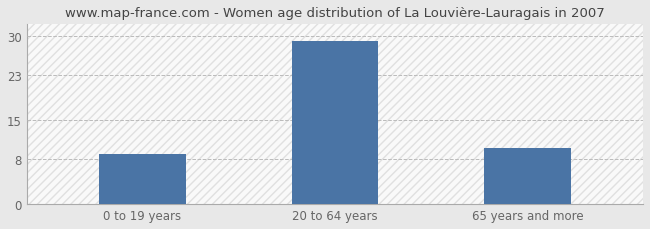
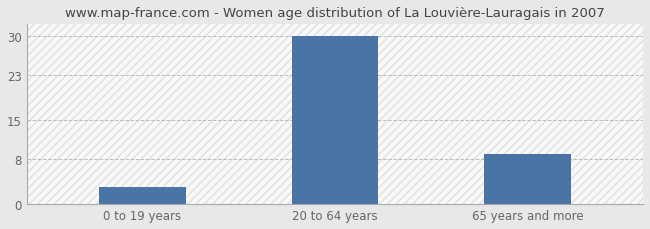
0 to 19 years: 9 -> 3
20 to 64 years: 29 -> 30
65 years and more: 10 -> 9
